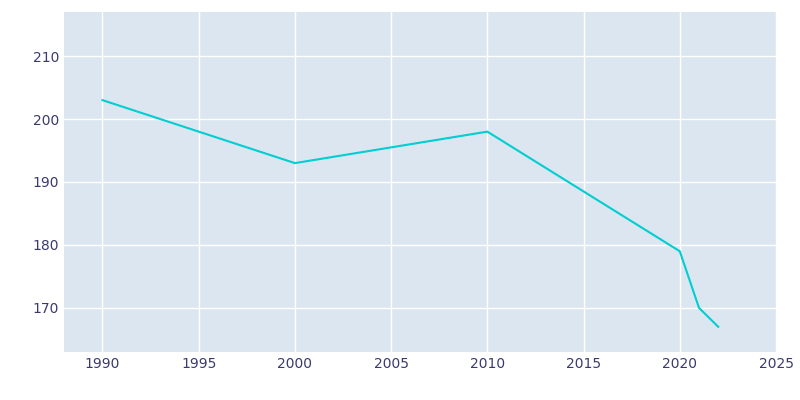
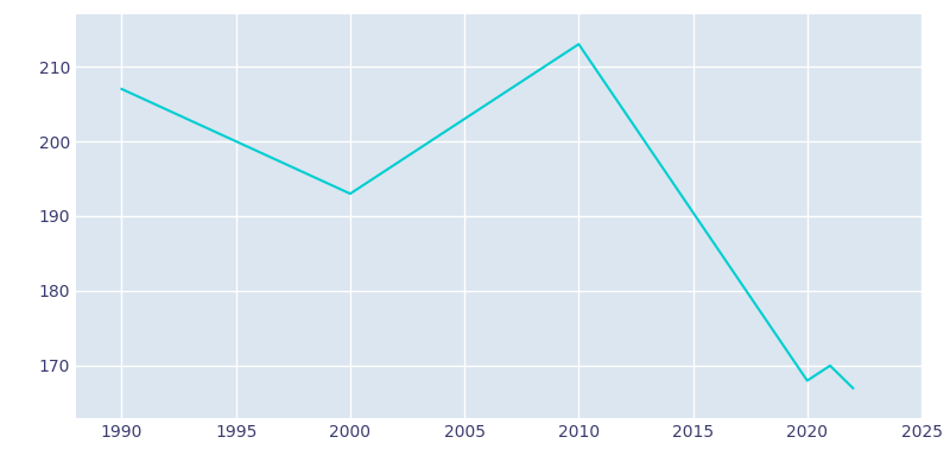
1990: 203 -> 207
2010: 198 -> 213
2020: 179 -> 168
